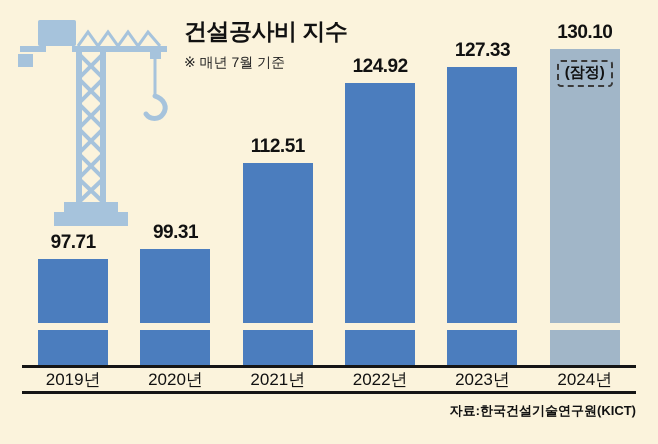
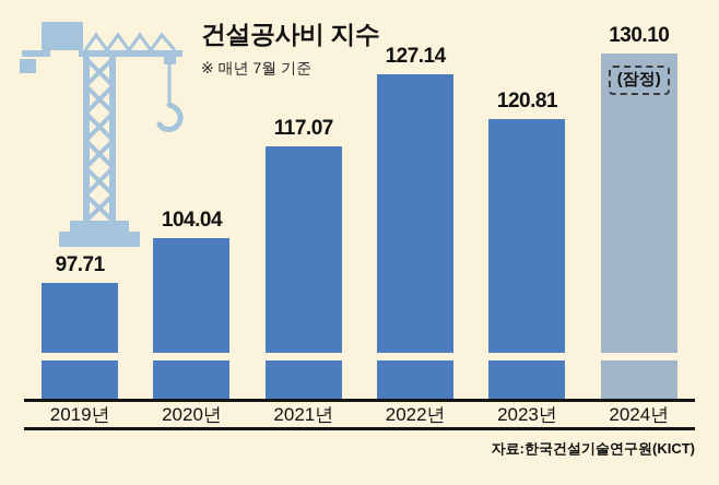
2020년: 99.31 -> 104.04
2021년: 112.51 -> 117.07
2022년: 124.92 -> 127.14
2023년: 127.33 -> 120.81
